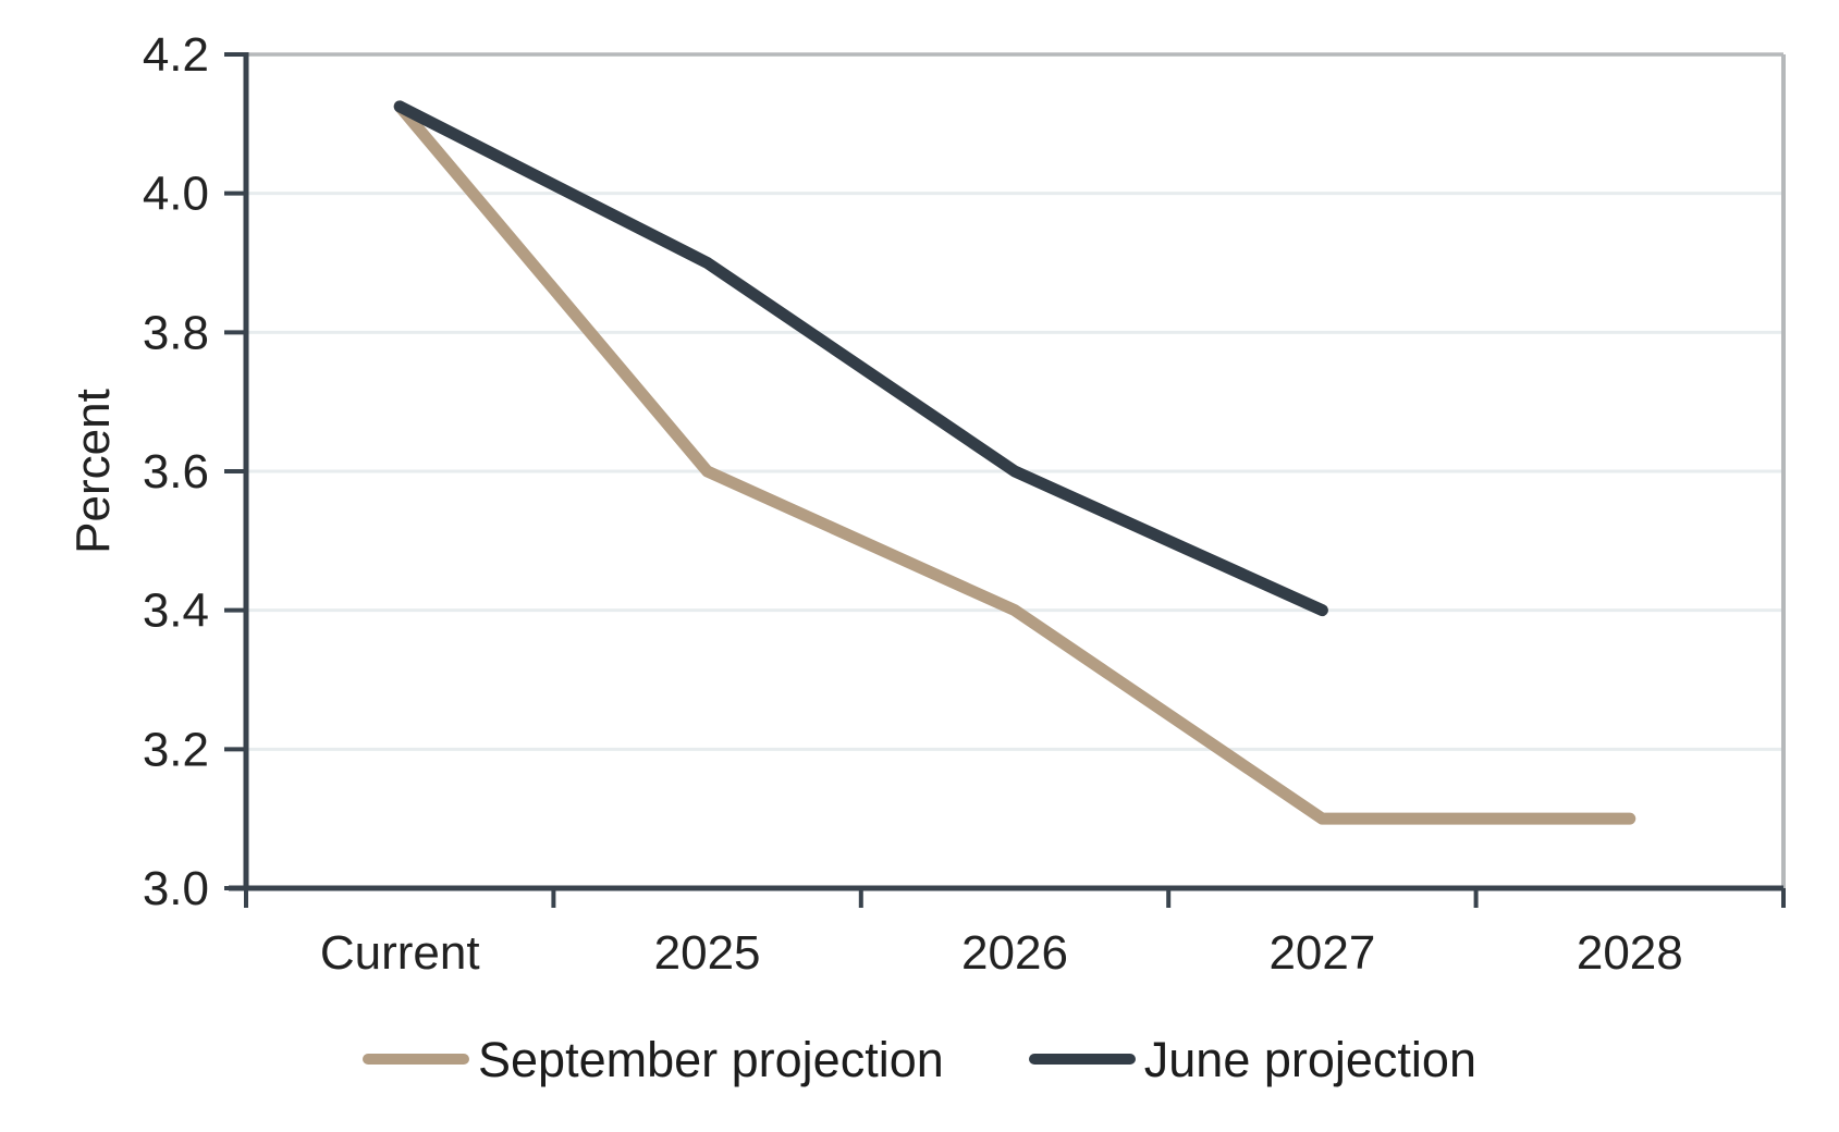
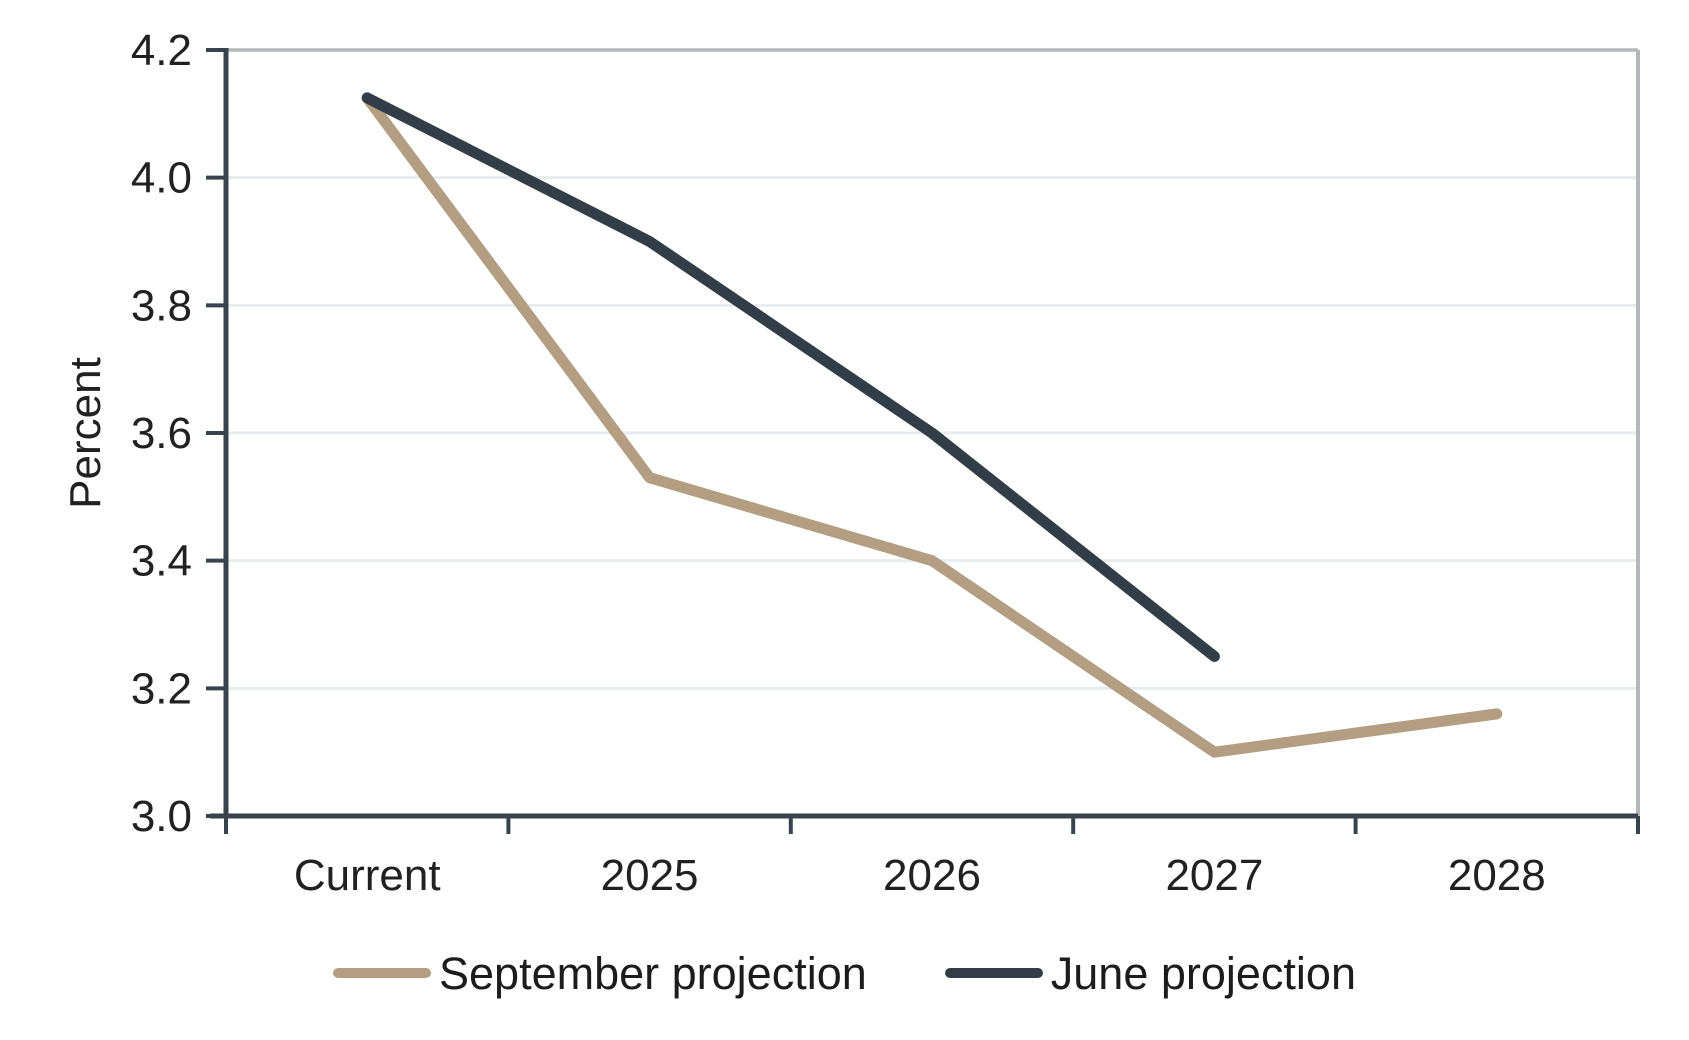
September projection/2025: 3.60 -> 3.53
June projection/2027: 3.40 -> 3.25
September projection/2028: 3.10 -> 3.16
